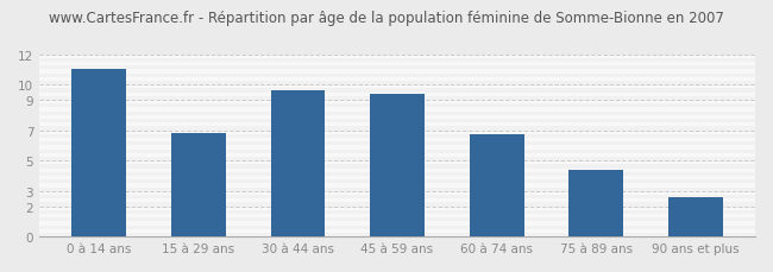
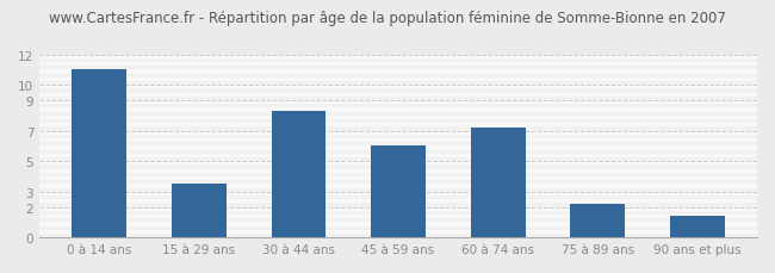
15 à 29 ans: 6.8 -> 3.5
30 à 44 ans: 9.6 -> 8.3
45 à 59 ans: 9.4 -> 6.0
60 à 74 ans: 6.7 -> 7.2
75 à 89 ans: 4.4 -> 2.2
90 ans et plus: 2.6 -> 1.4
